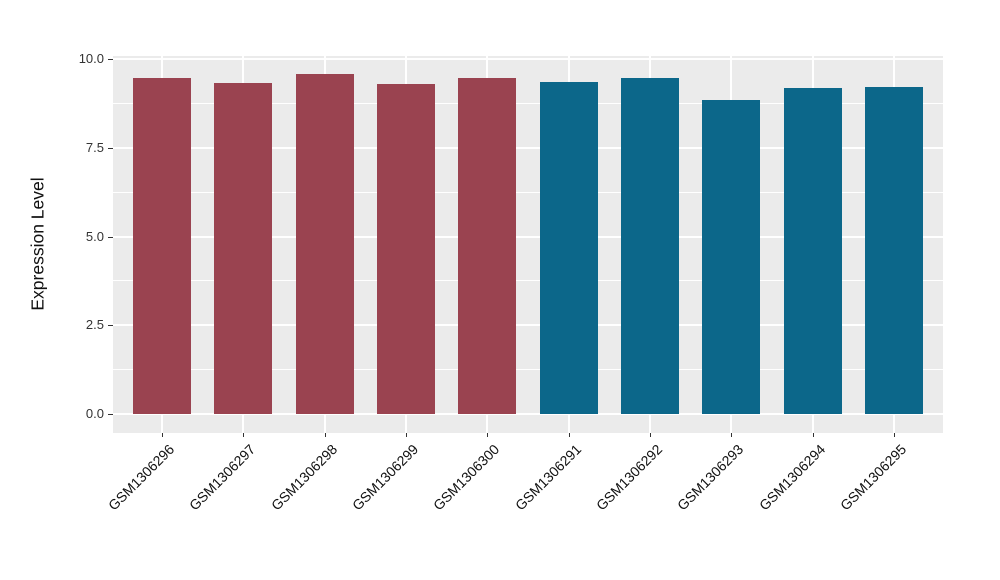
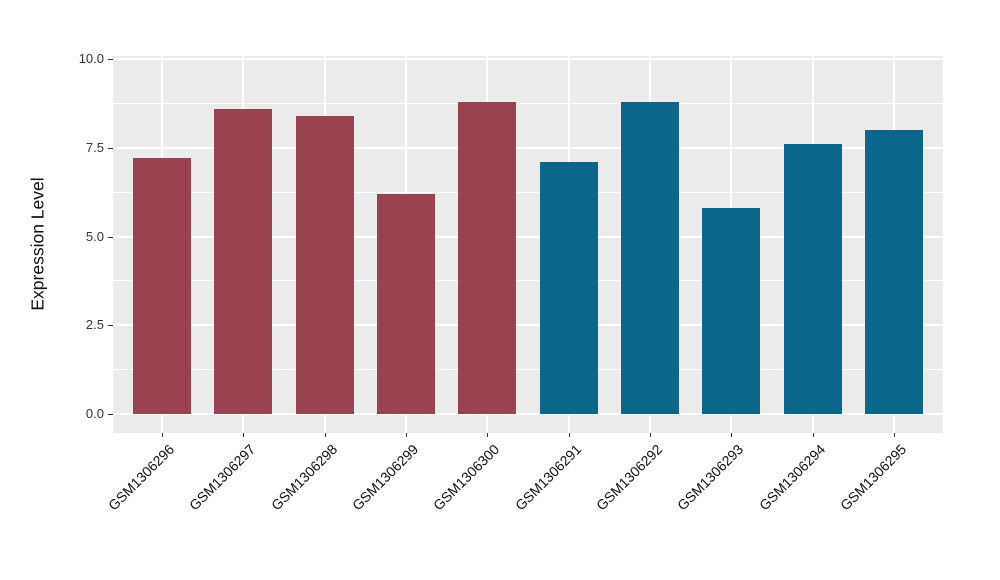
GSM1306296: 9.5 -> 7.2
GSM1306297: 9.3 -> 8.6
GSM1306298: 9.6 -> 8.4
GSM1306299: 9.3 -> 6.2
GSM1306300: 9.5 -> 8.8
GSM1306291: 9.4 -> 7.1
GSM1306292: 9.5 -> 8.8
GSM1306293: 8.8 -> 5.8
GSM1306294: 9.2 -> 7.6
GSM1306295: 9.2 -> 8.0
